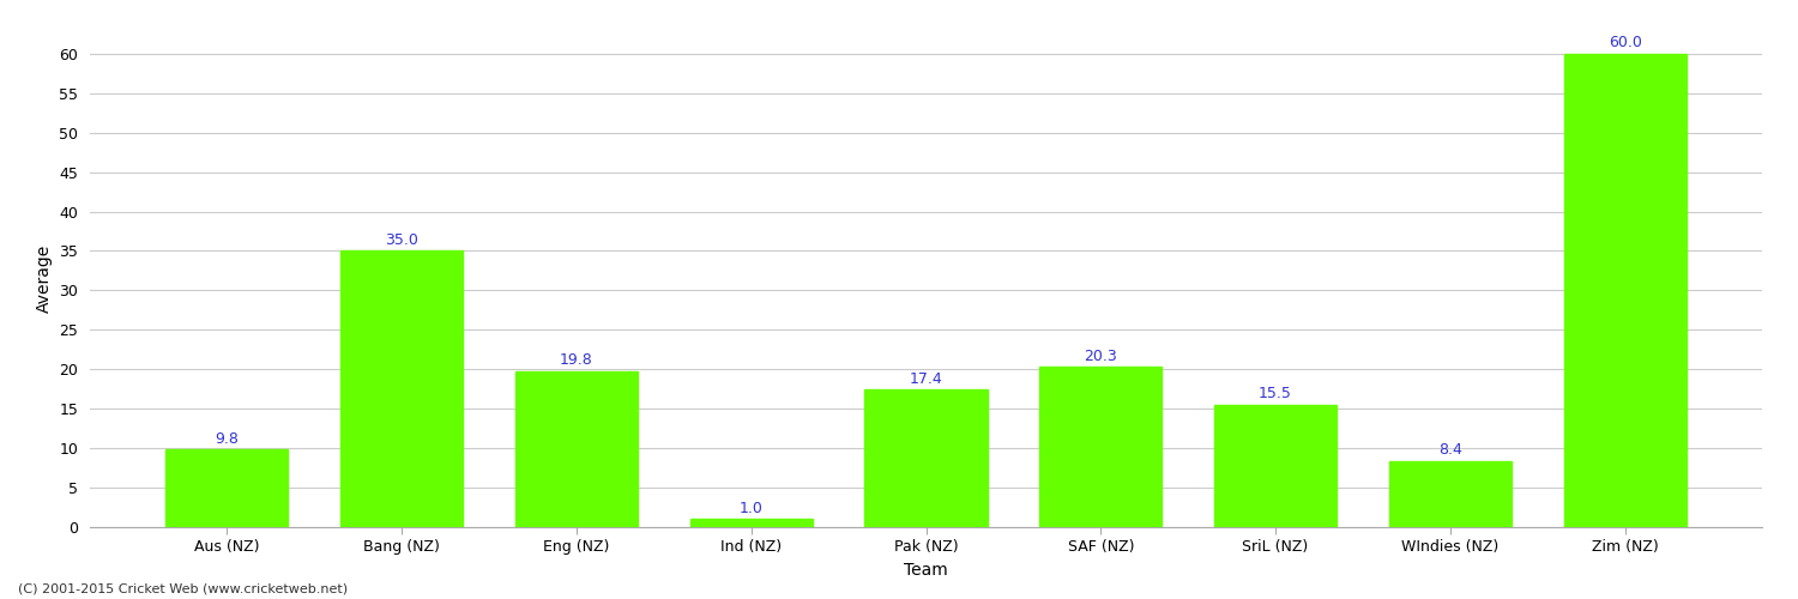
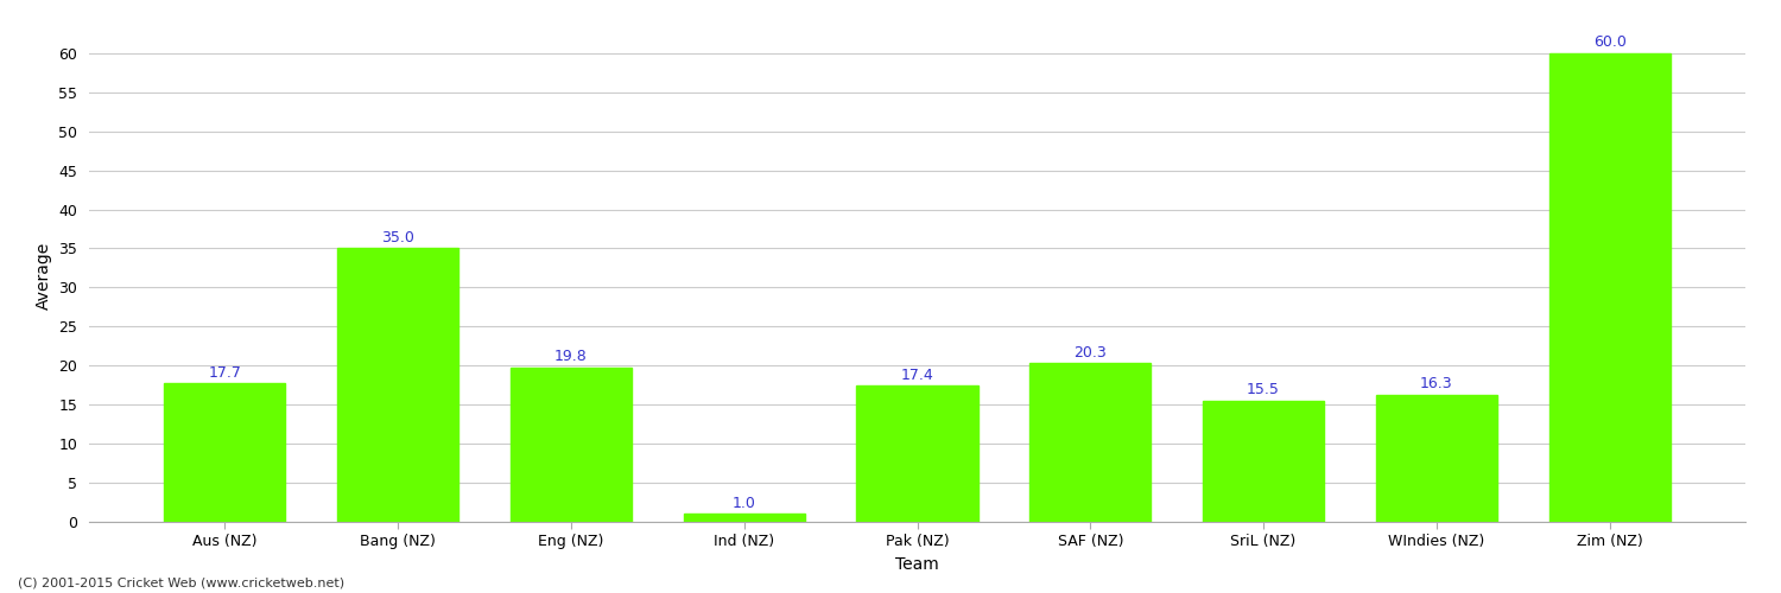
Aus (NZ): 9.8 -> 17.7
WIndies (NZ): 8.4 -> 16.3
